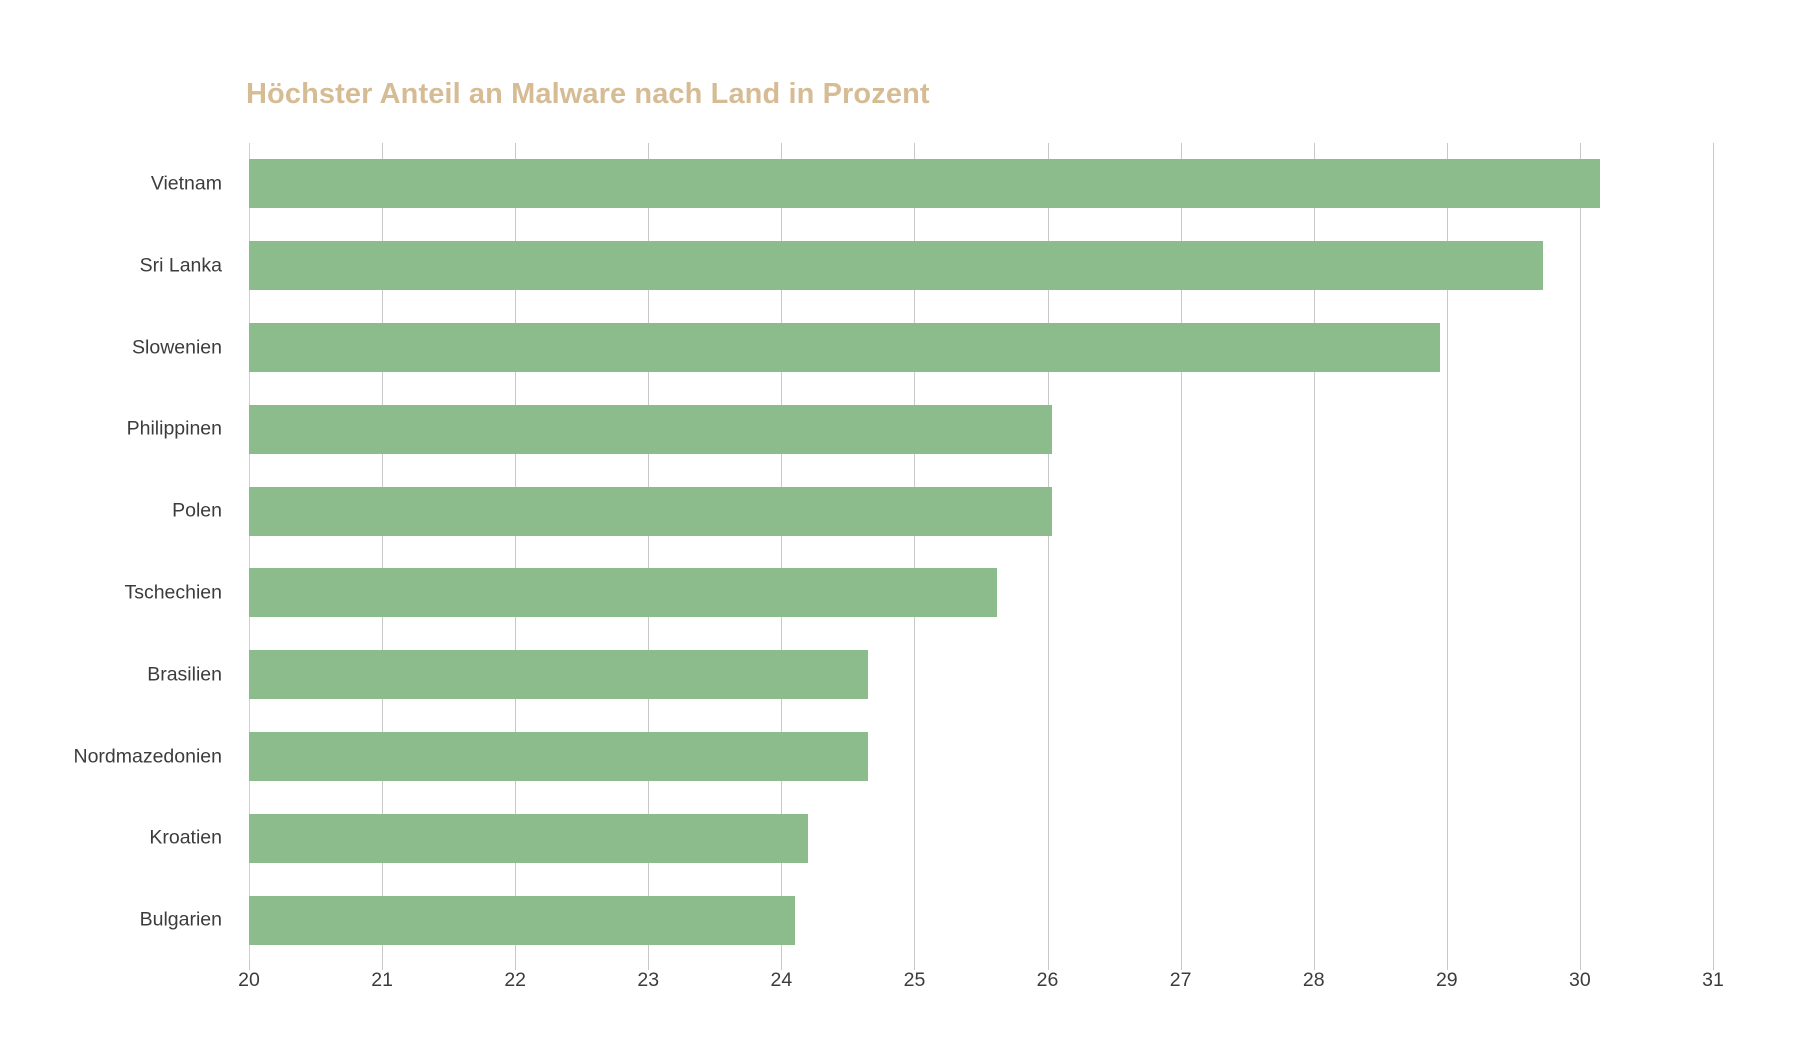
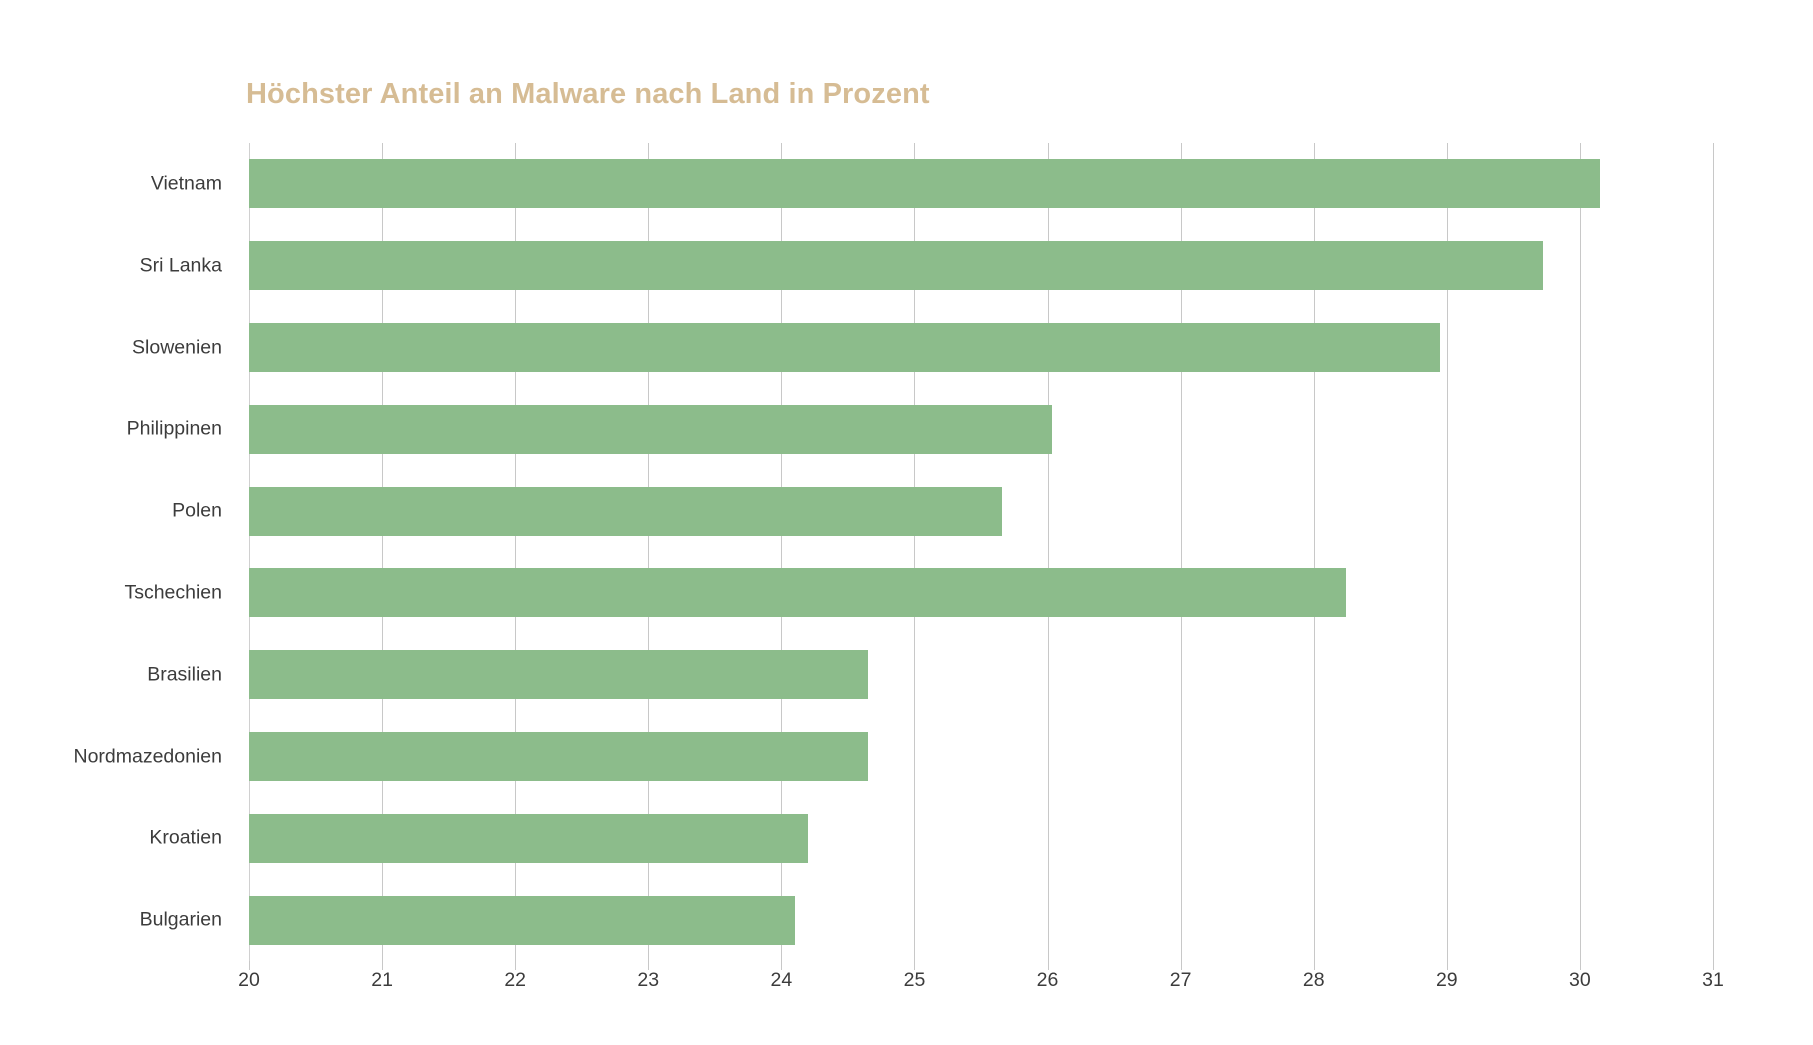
Polen: 26.03 -> 25.66
Tschechien: 25.62 -> 28.24
